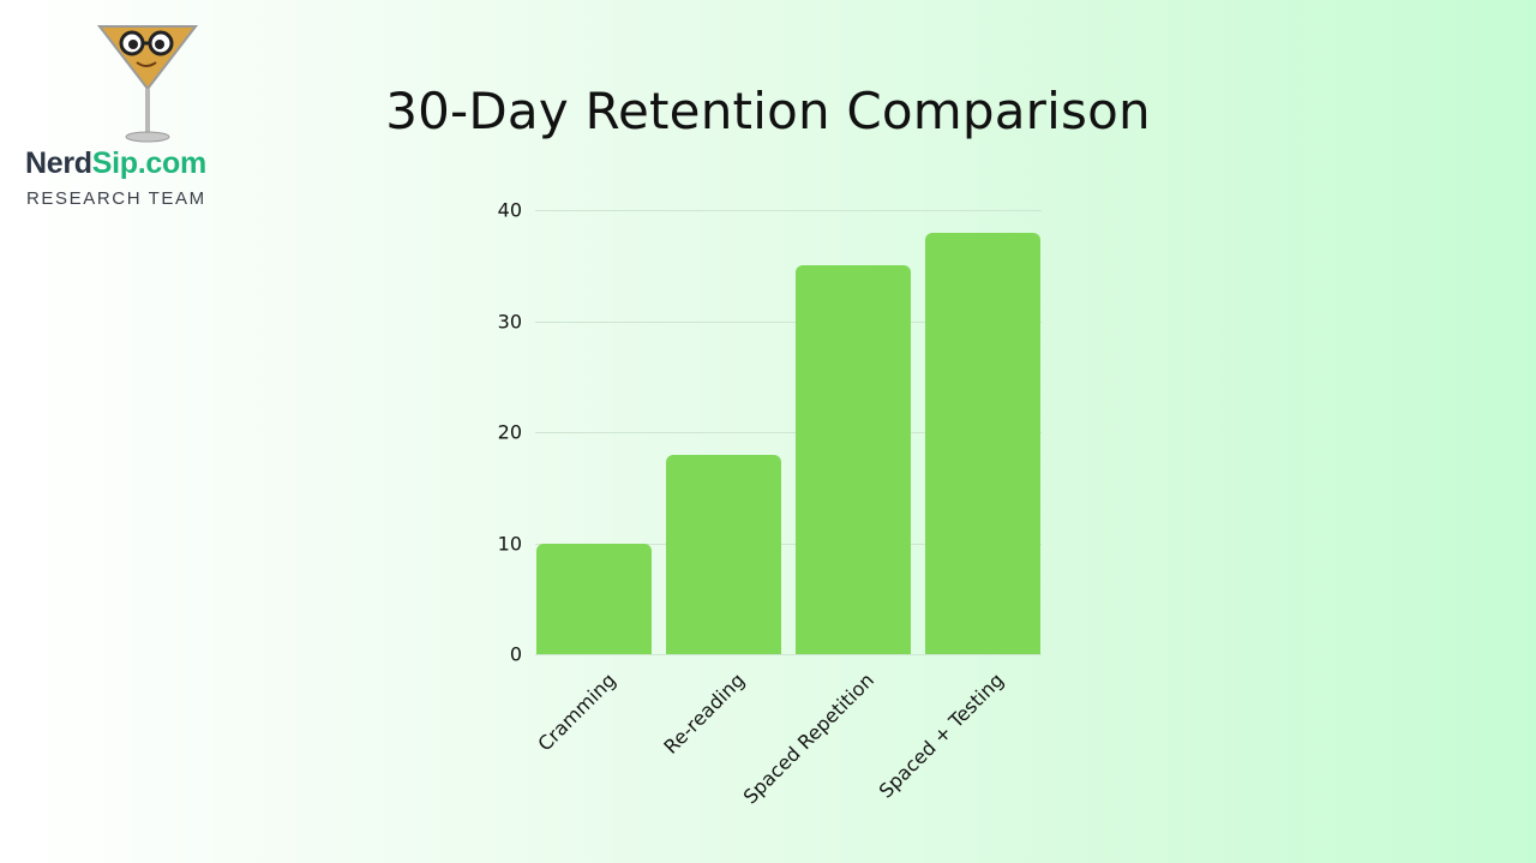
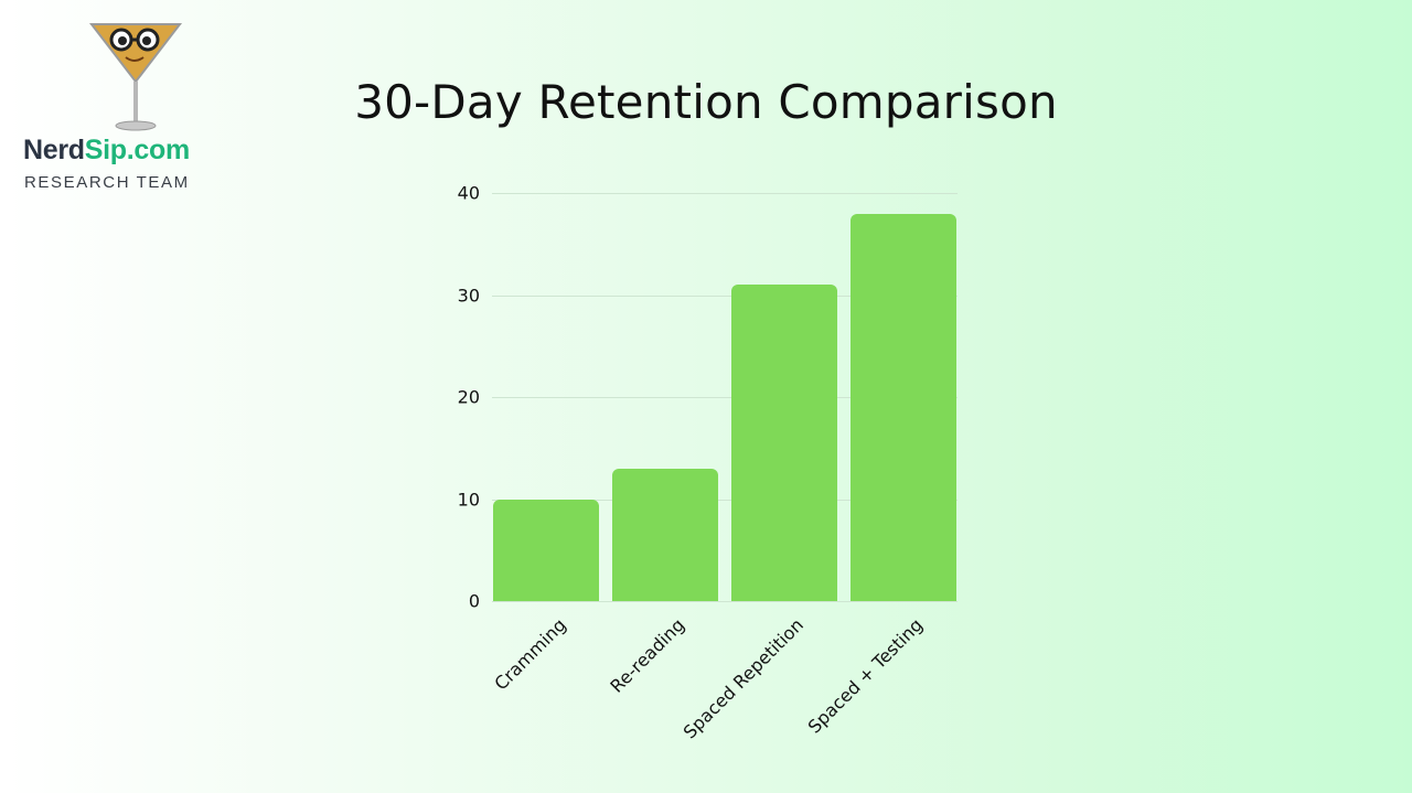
Re-reading: 18 -> 13
Spaced Repetition: 35 -> 31
